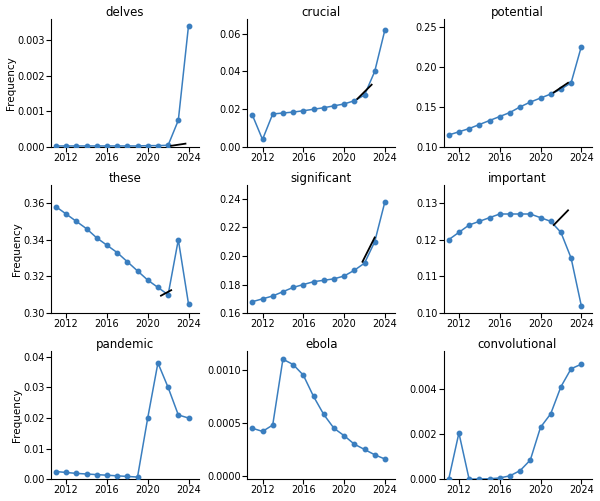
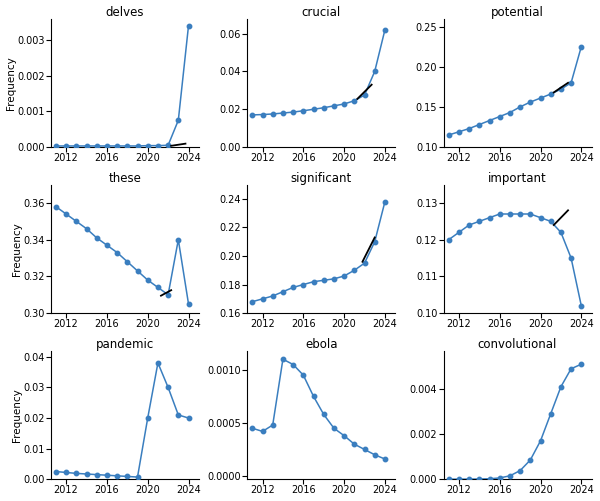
crucial/2012: 0.004 -> 0.017
convolutional/2012: 0.00205 -> 0.00000
convolutional/2020: 0.00230 -> 0.00170
